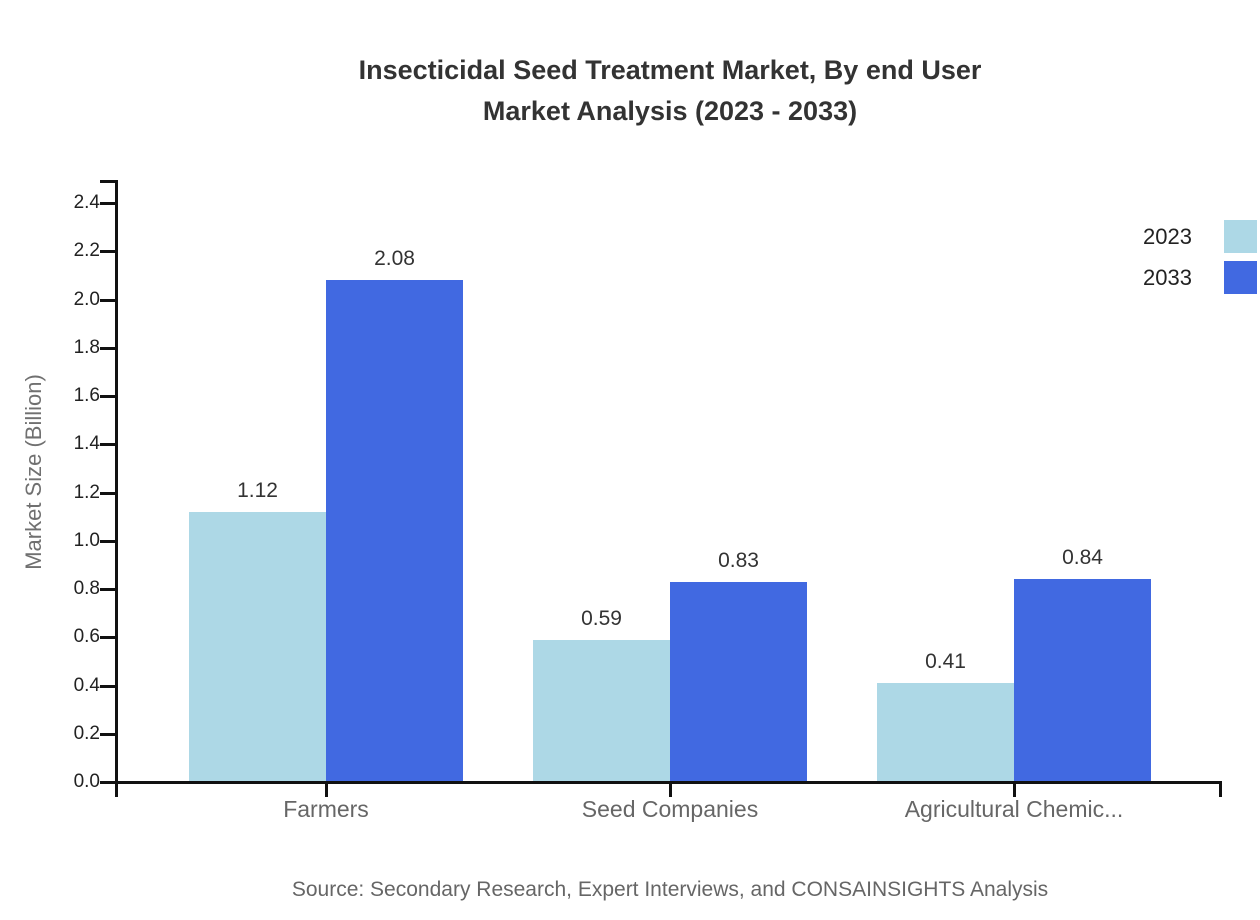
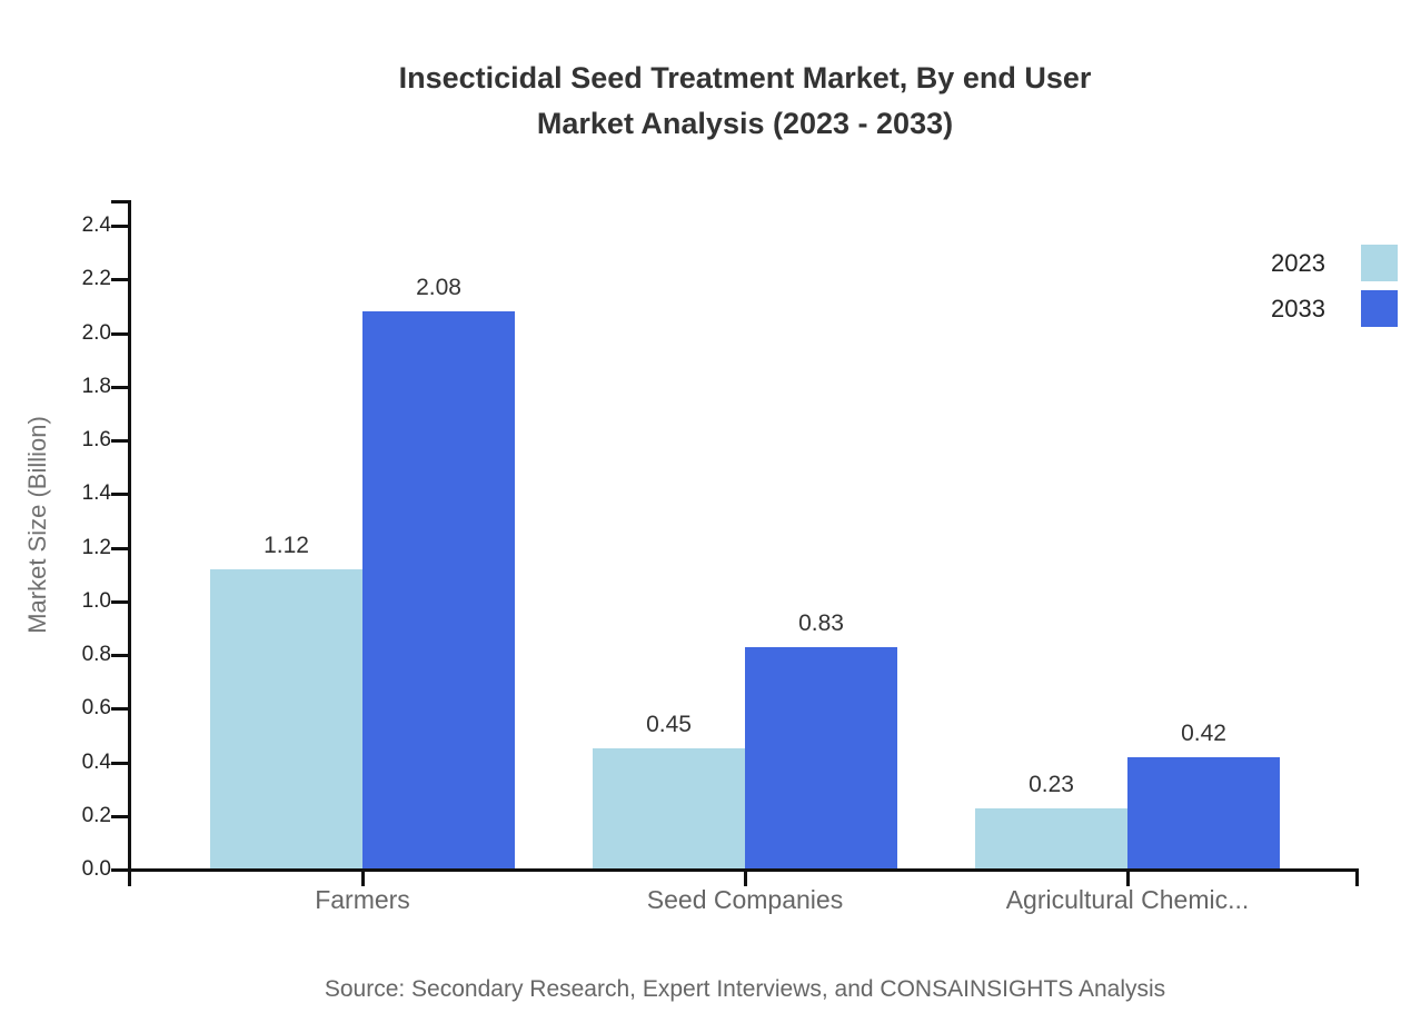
2023/Seed Companies: 0.59 -> 0.45
2023/Agricultural Chemic...: 0.41 -> 0.23
2033/Agricultural Chemic...: 0.84 -> 0.42
